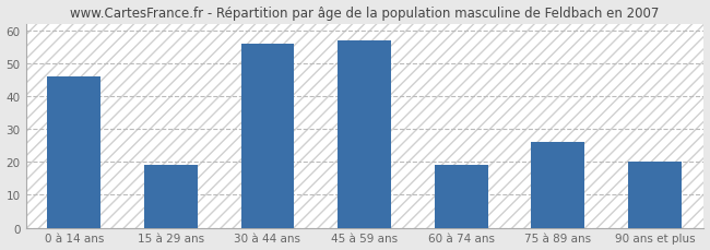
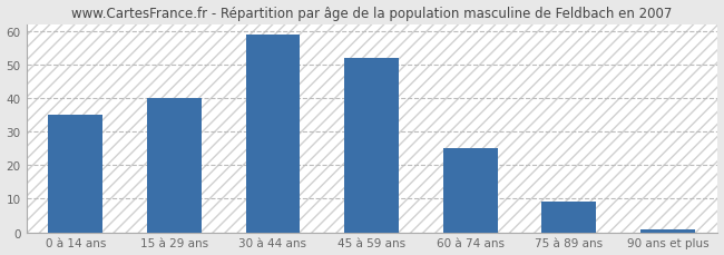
0 à 14 ans: 46 -> 35
15 à 29 ans: 19 -> 40
30 à 44 ans: 56 -> 59
45 à 59 ans: 57 -> 52
60 à 74 ans: 19 -> 25
75 à 89 ans: 26 -> 9
90 ans et plus: 20 -> 1
